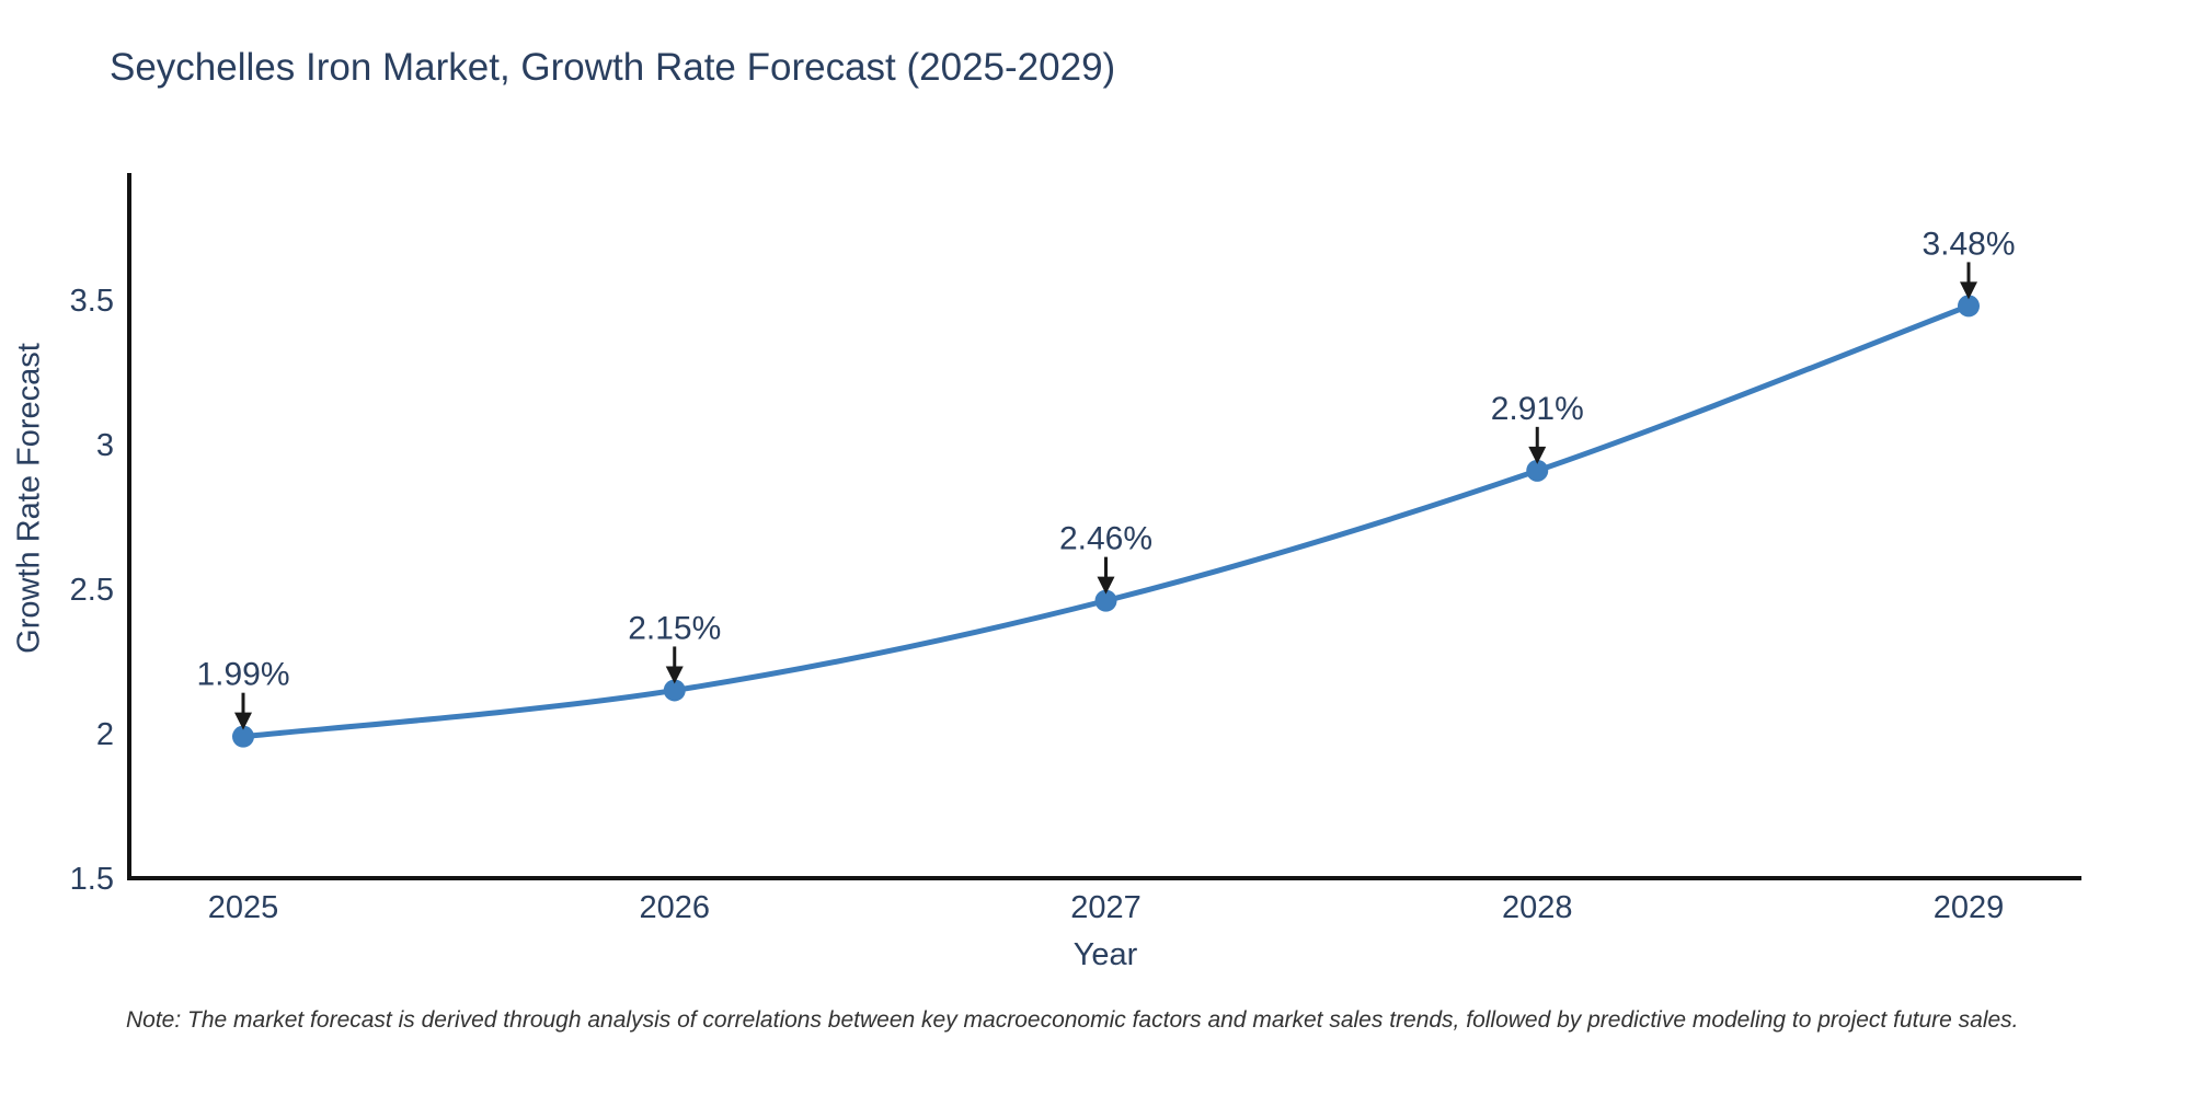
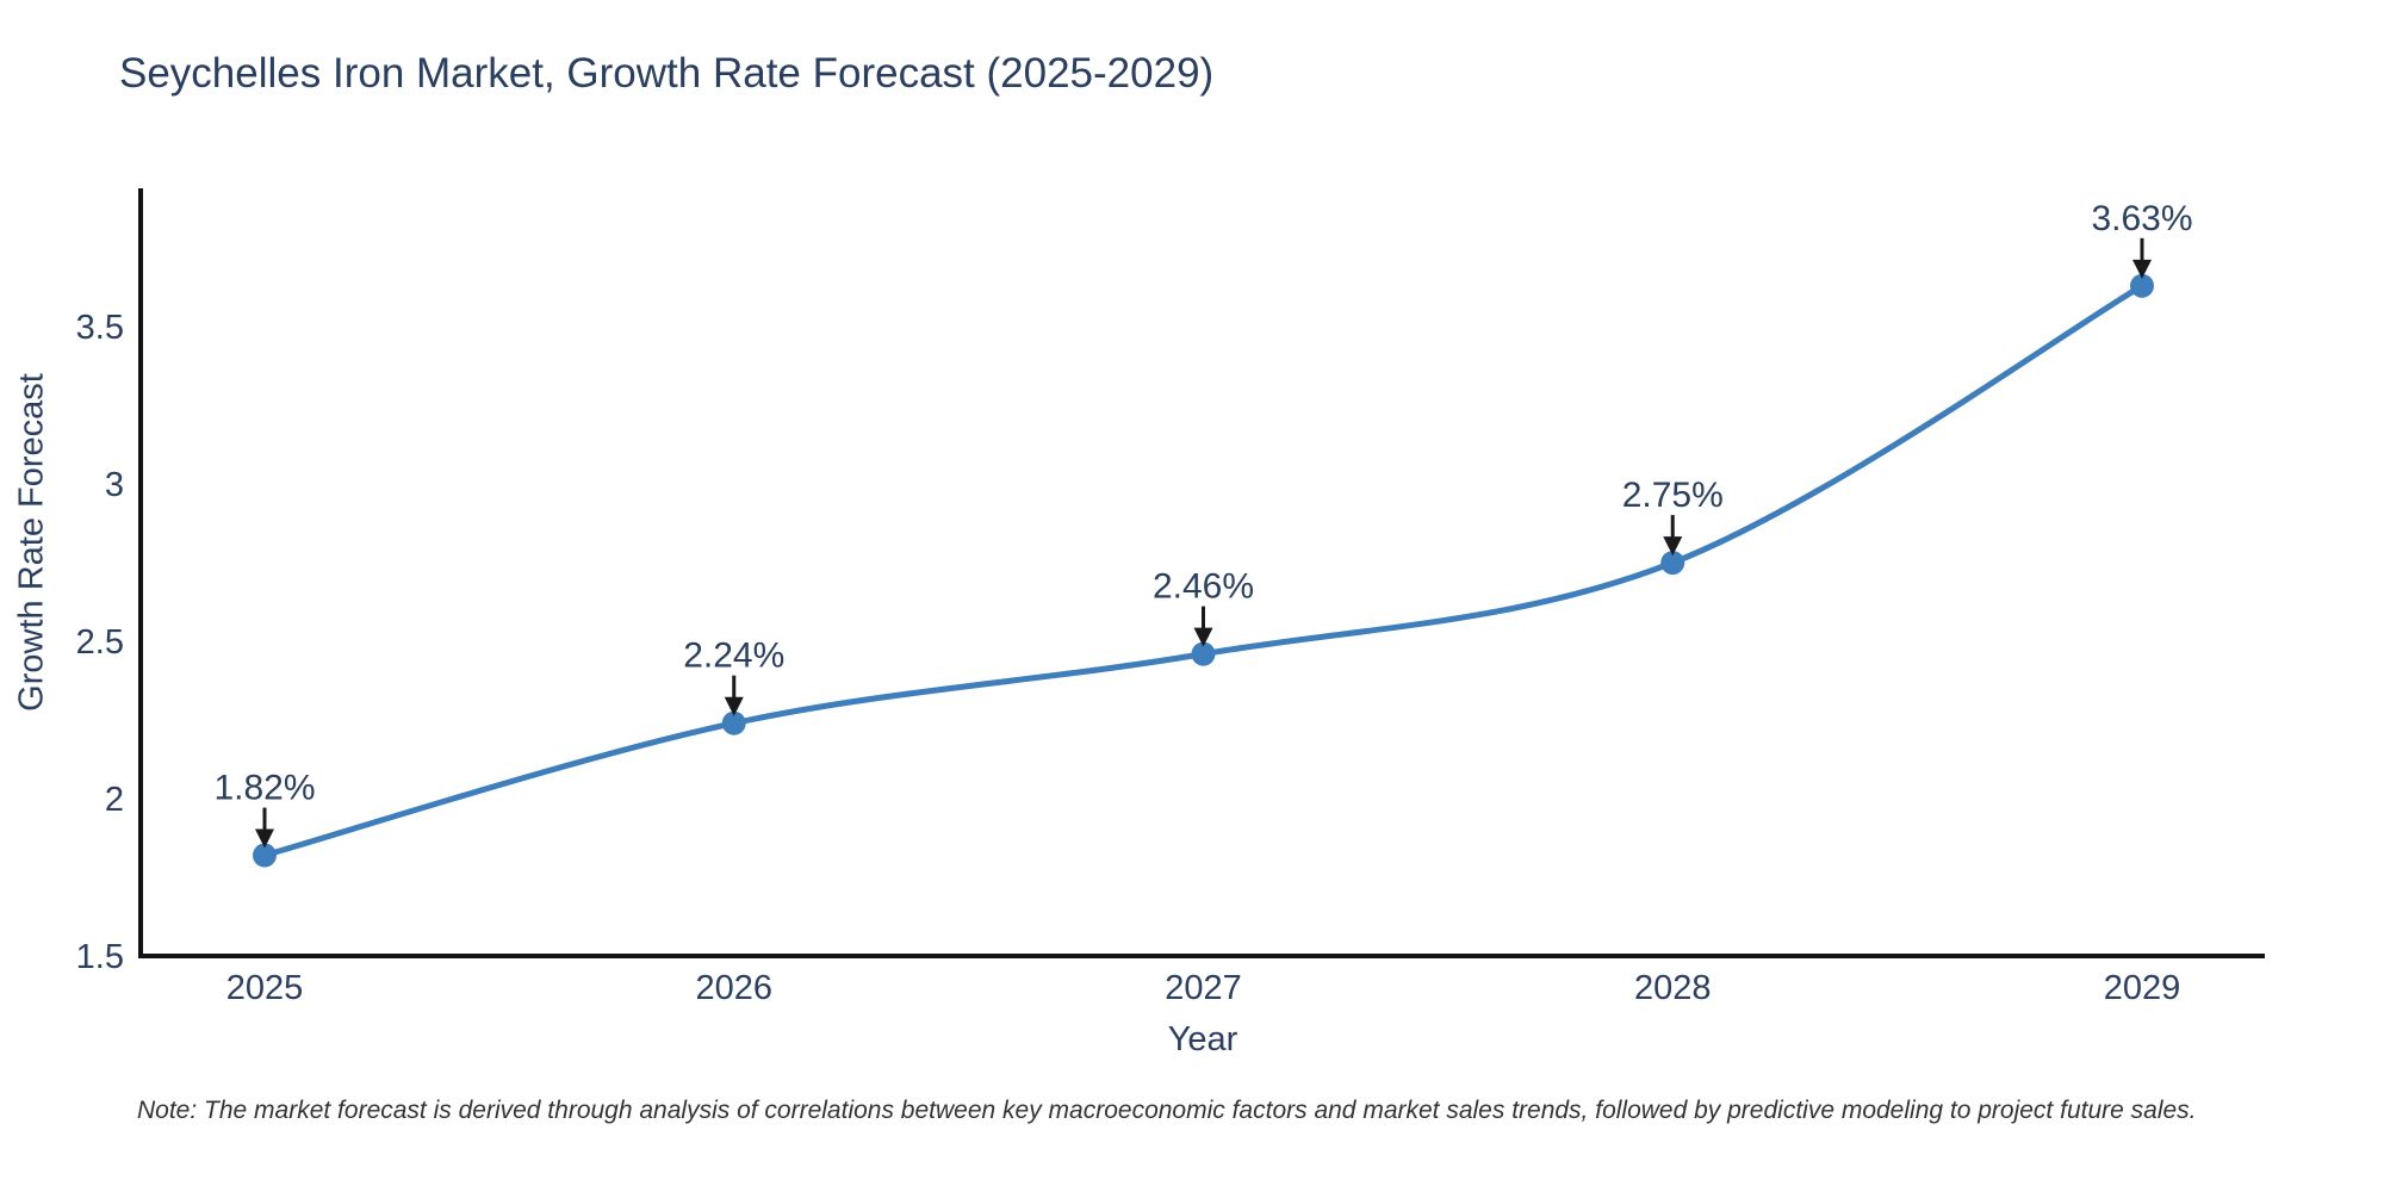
2025: 1.99% -> 1.82%
2026: 2.15% -> 2.24%
2028: 2.91% -> 2.75%
2029: 3.48% -> 3.63%
